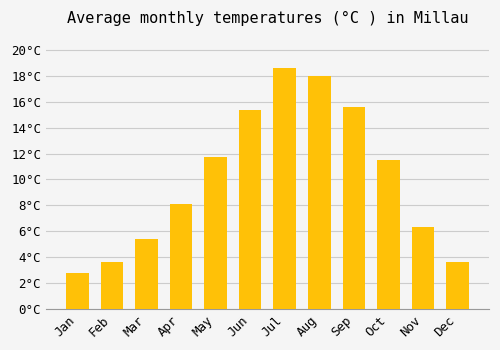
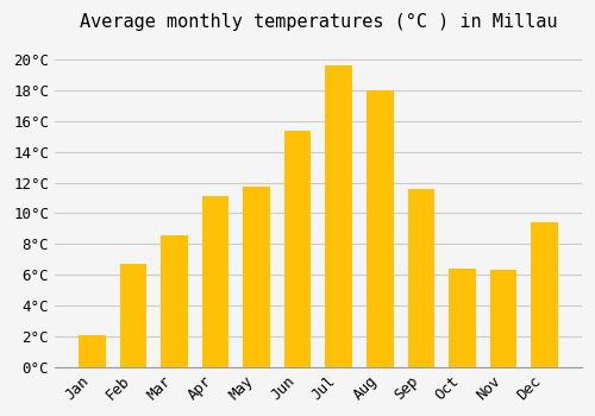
Jan: 2.8°C -> 2.1°C
Feb: 3.6°C -> 6.7°C
Mar: 5.4°C -> 8.6°C
Apr: 8.1°C -> 11.1°C
Jul: 18.6°C -> 19.6°C
Sep: 15.6°C -> 11.6°C
Oct: 11.5°C -> 6.4°C
Dec: 3.6°C -> 9.4°C
